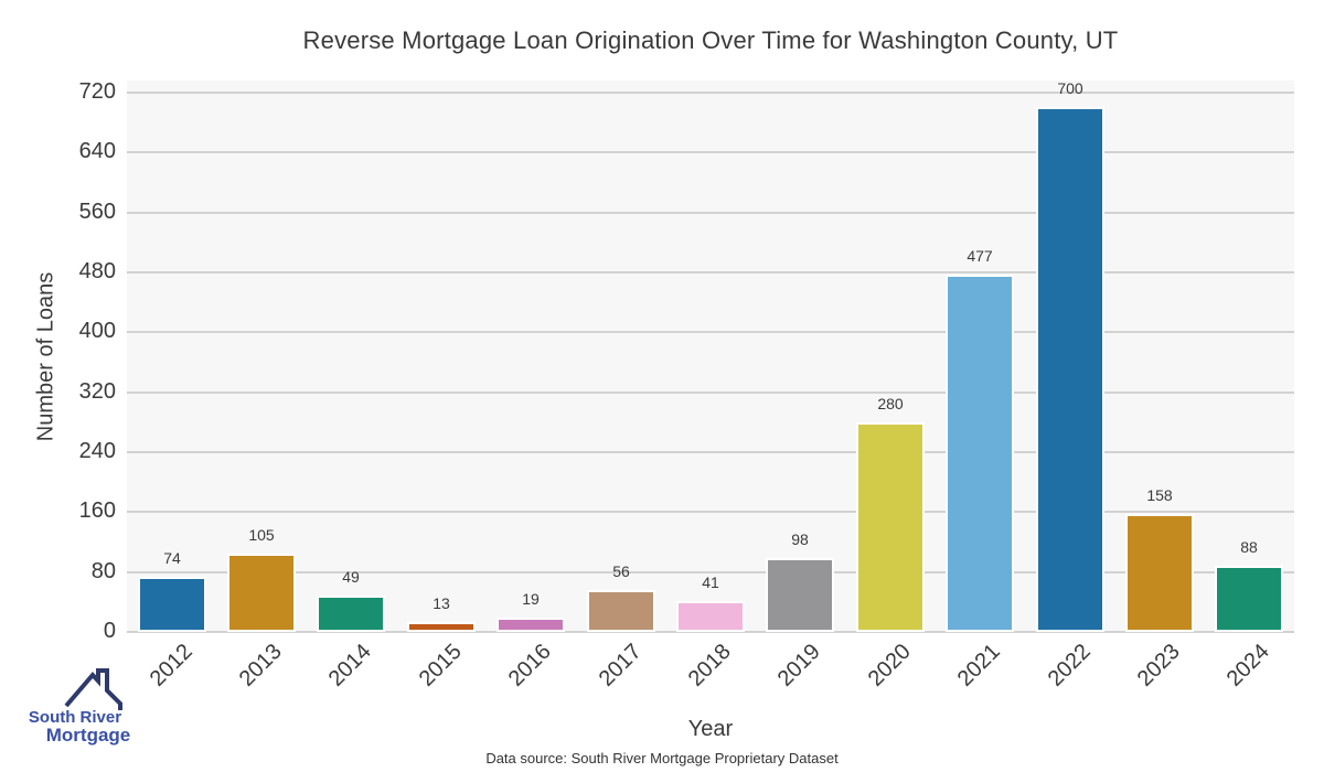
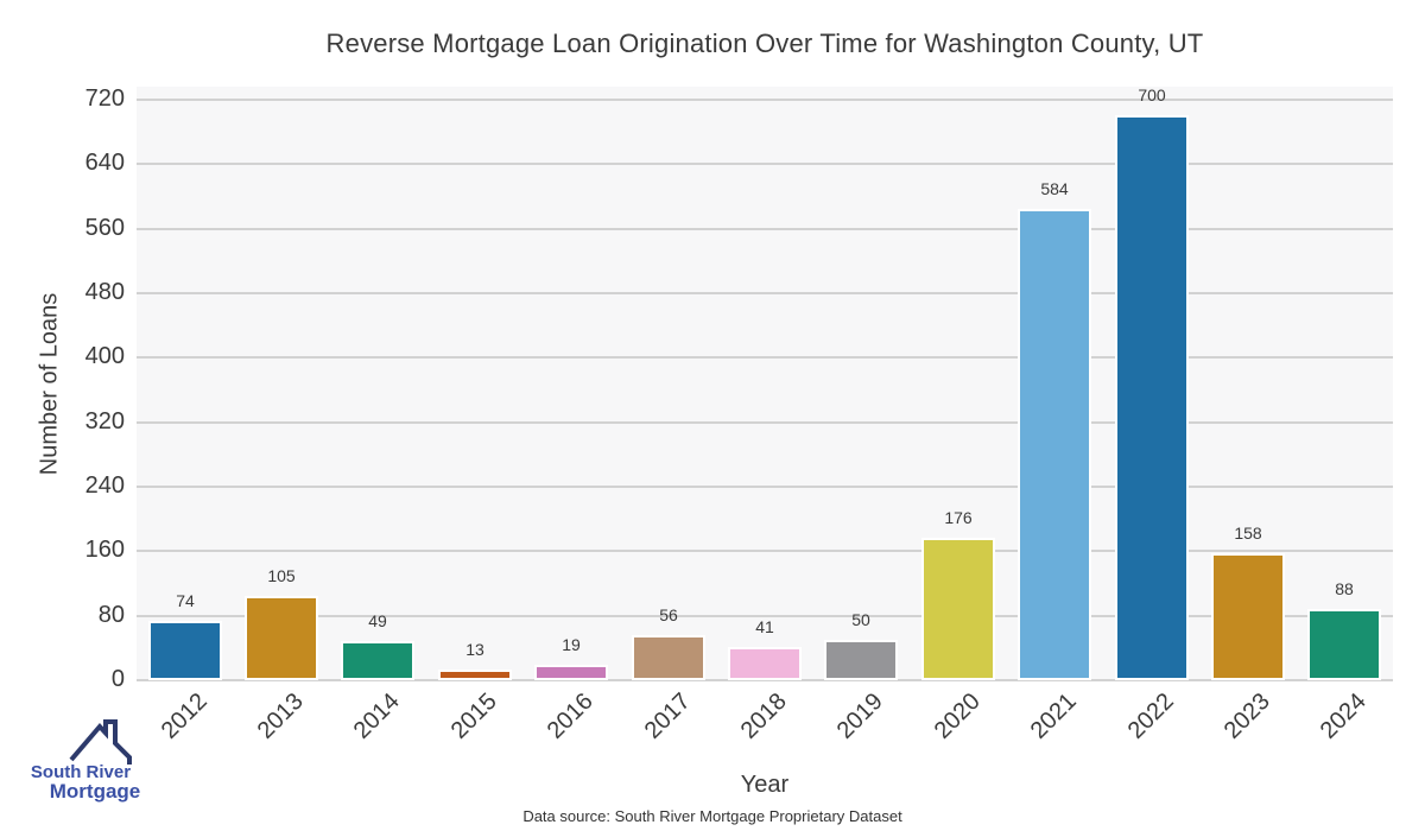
2019: 98 -> 50
2020: 280 -> 176
2021: 477 -> 584
